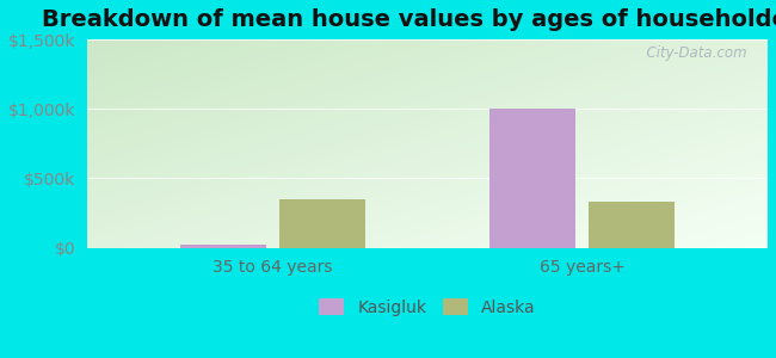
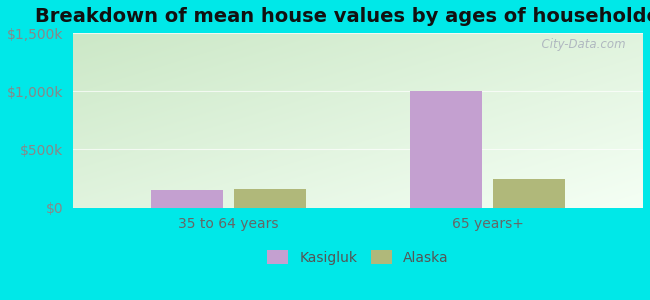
Kasigluk/35 to 64 years: $20k -> $150k
Alaska/35 to 64 years: $350k -> $160k
Alaska/65 years+: $330k -> $250k
